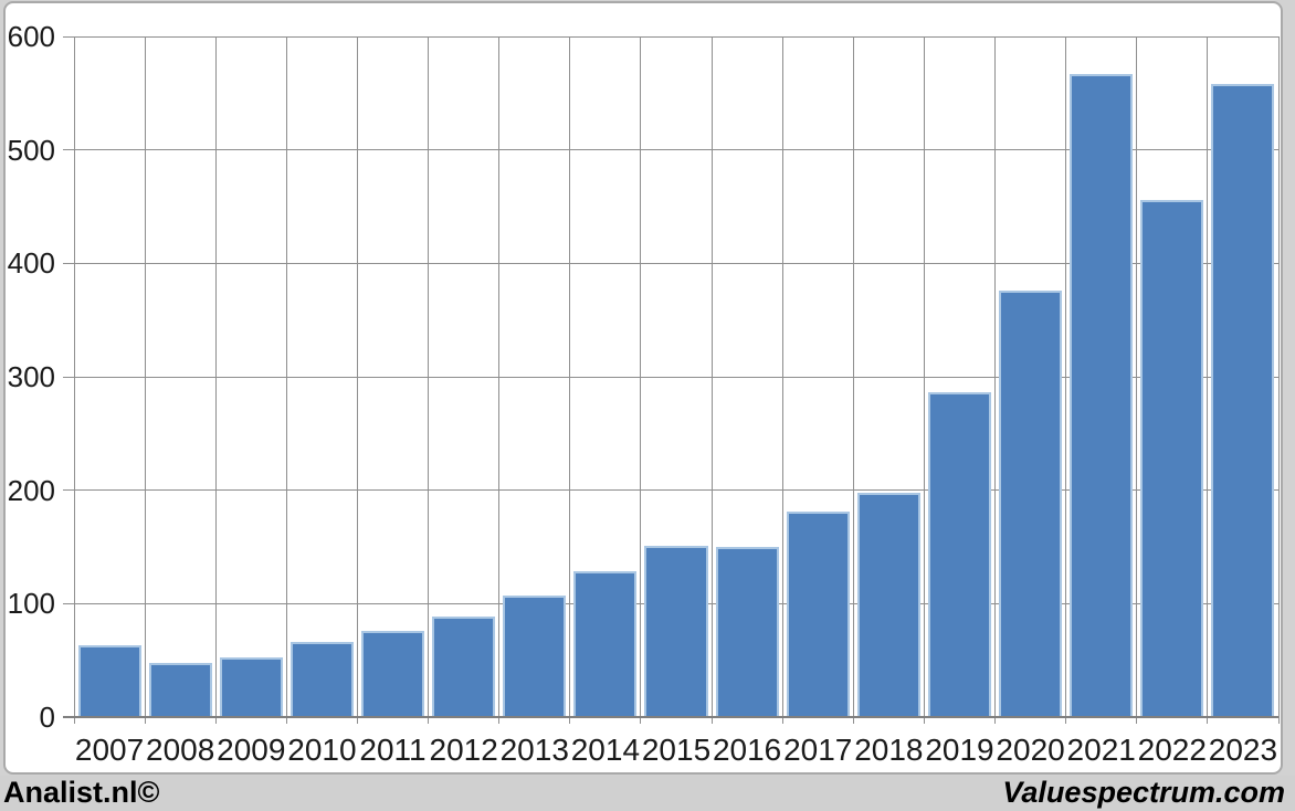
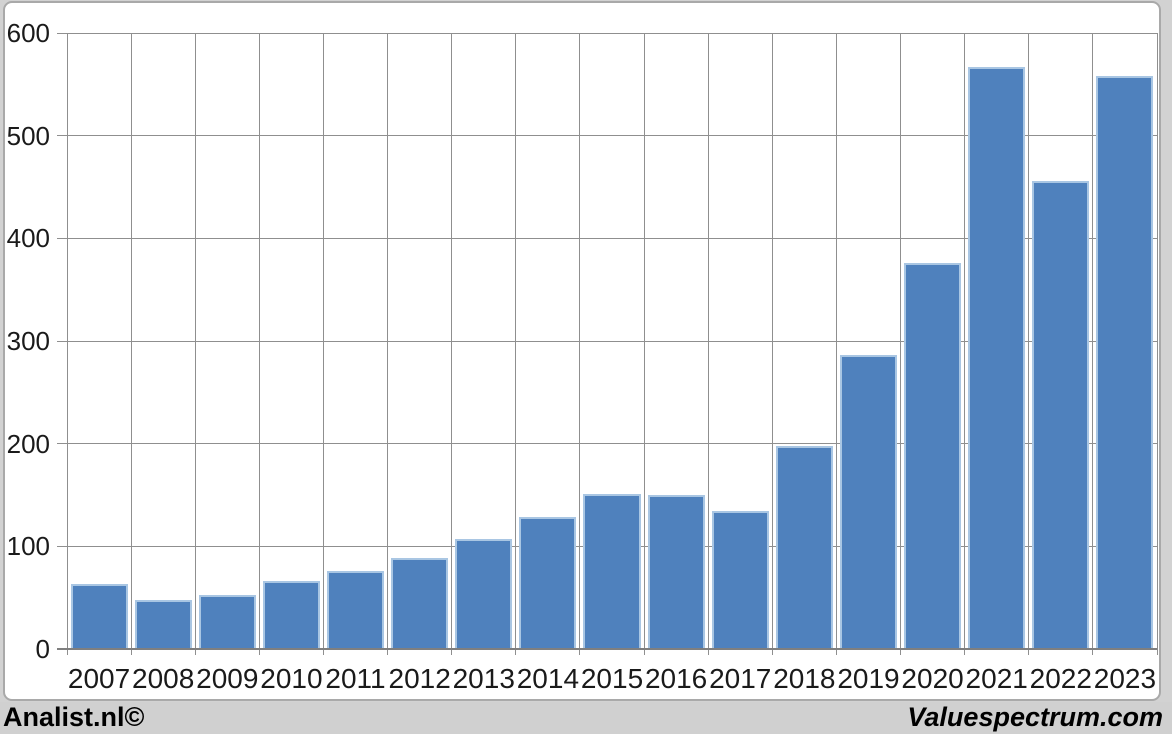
2017: 181 -> 134
